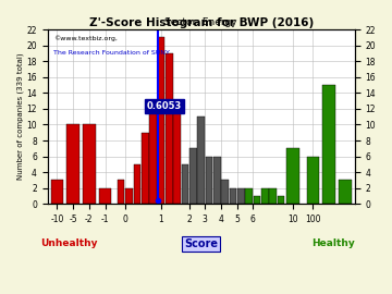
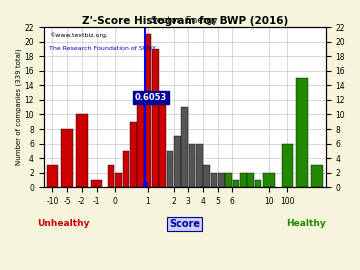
-5: 10 -> 8
-1: 2 -> 1
10: 7 -> 2
